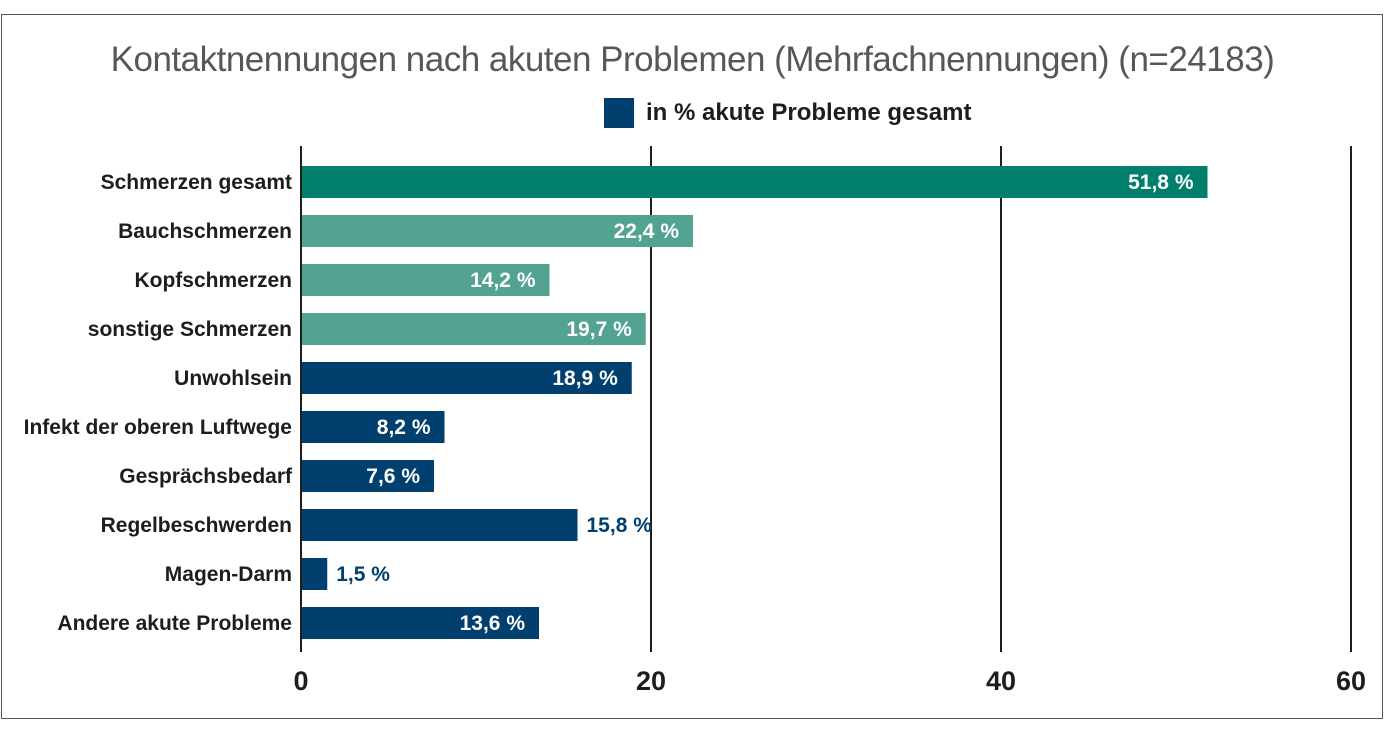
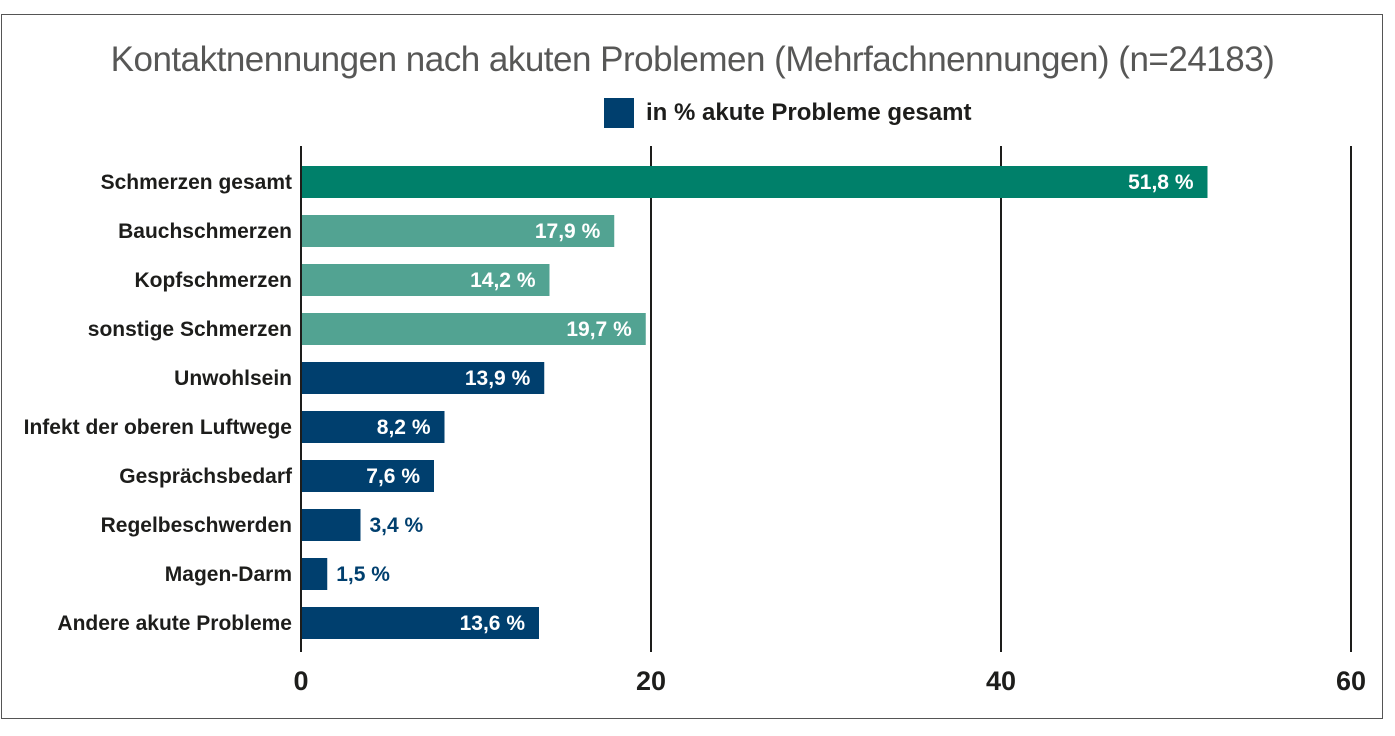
Bauchschmerzen: 22,4 -> 17,9
Unwohlsein: 18,9 -> 13,9
Regelbeschwerden: 15,8 -> 3,4
